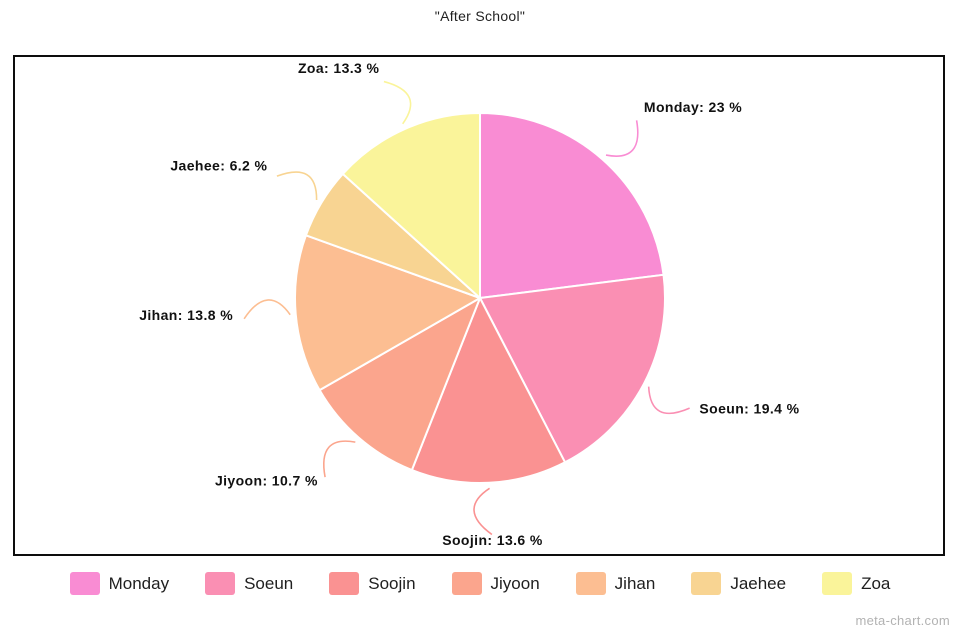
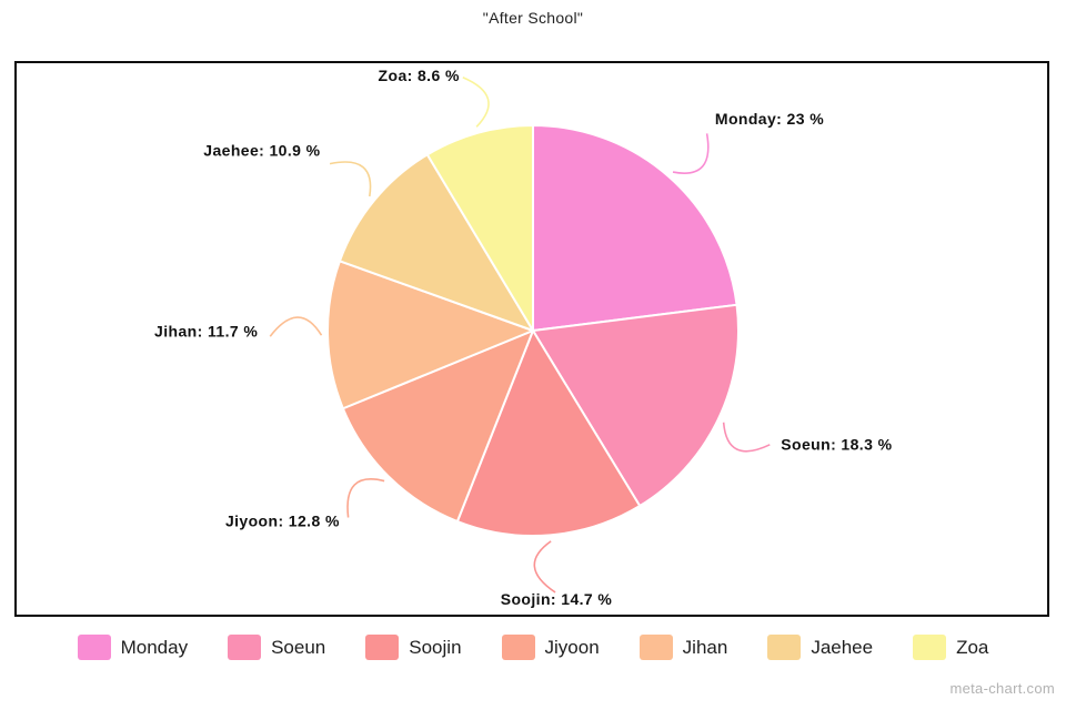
Soeun: 19.4 -> 18.3
Soojin: 13.6 -> 14.7
Jiyoon: 10.7 -> 12.8
Jihan: 13.8 -> 11.7
Jaehee: 6.2 -> 10.9
Zoa: 13.3 -> 8.6
